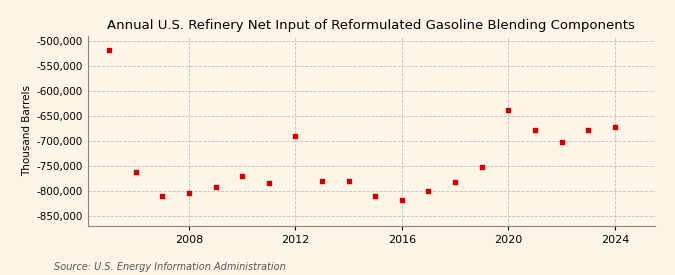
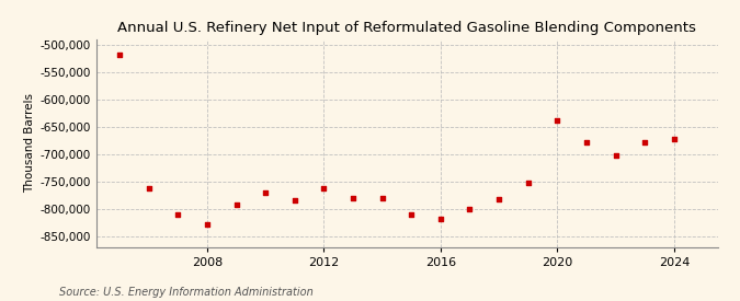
2008: -805,000 -> -828,000
2012: -690,000 -> -762,000
